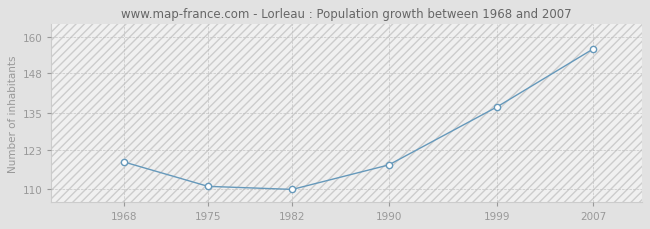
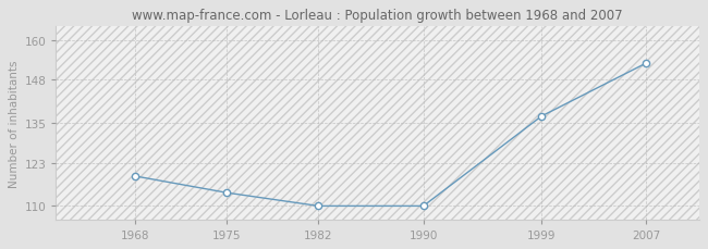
1975: 111 -> 114
1990: 118 -> 110
2007: 156 -> 153
